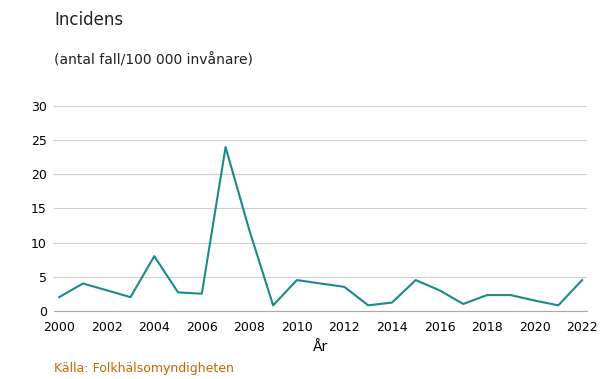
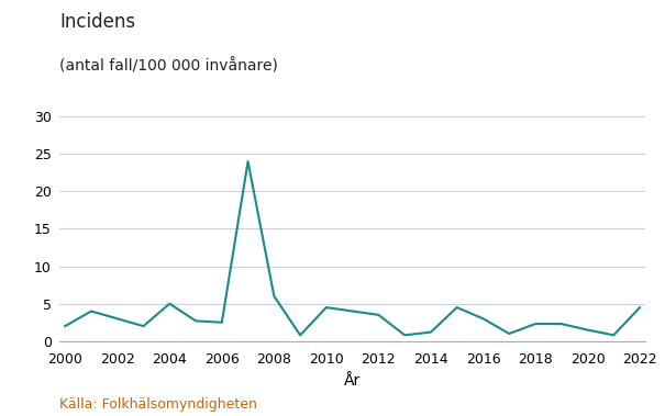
2004: 8.0 -> 5.0
2008: 11.8 -> 6.0
